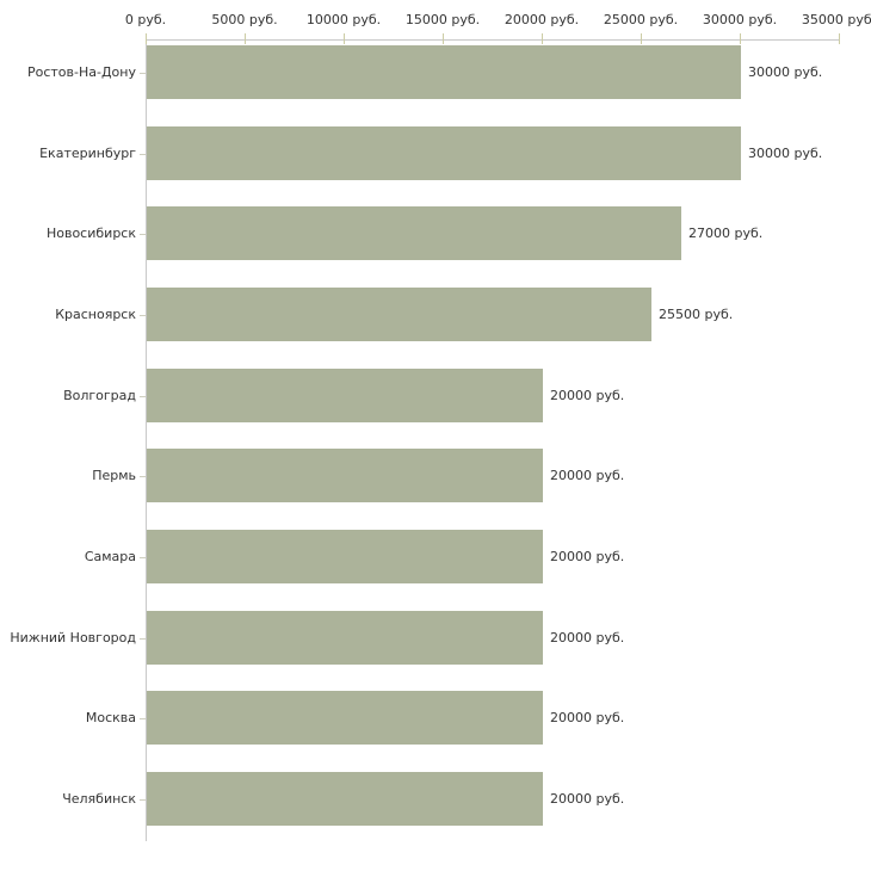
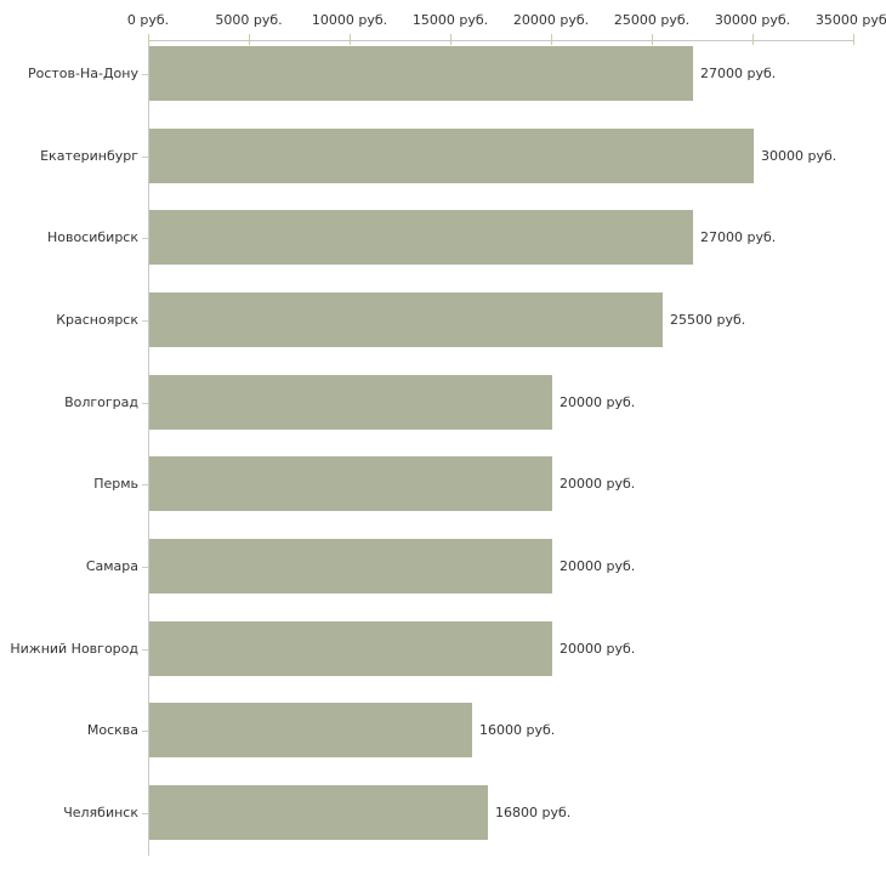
Ростов-На-Дону: 30000 -> 27000
Москва: 20000 -> 16000
Челябинск: 20000 -> 16800
